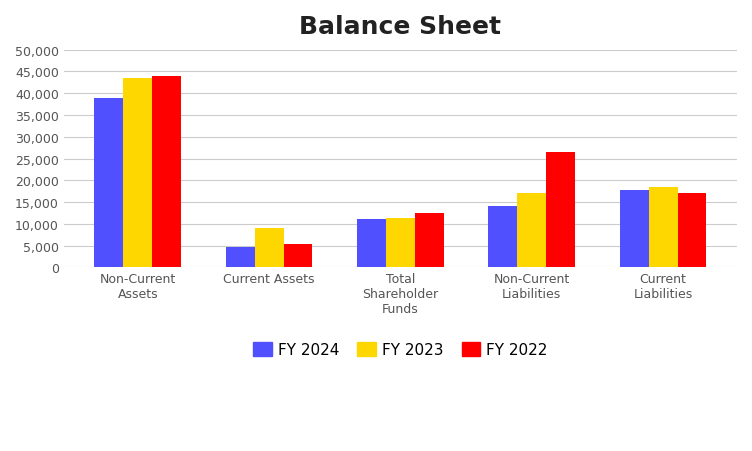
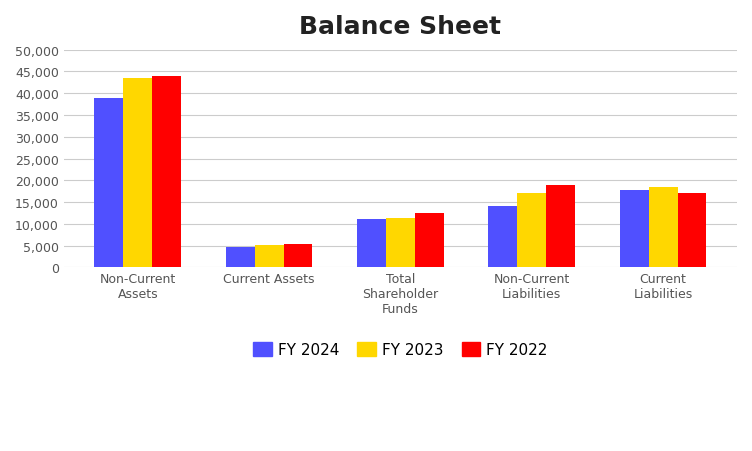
FY 2023/Current Assets: 9,000 -> 5,100
FY 2022/Non-Current Liabilities: 26,500 -> 19,000
